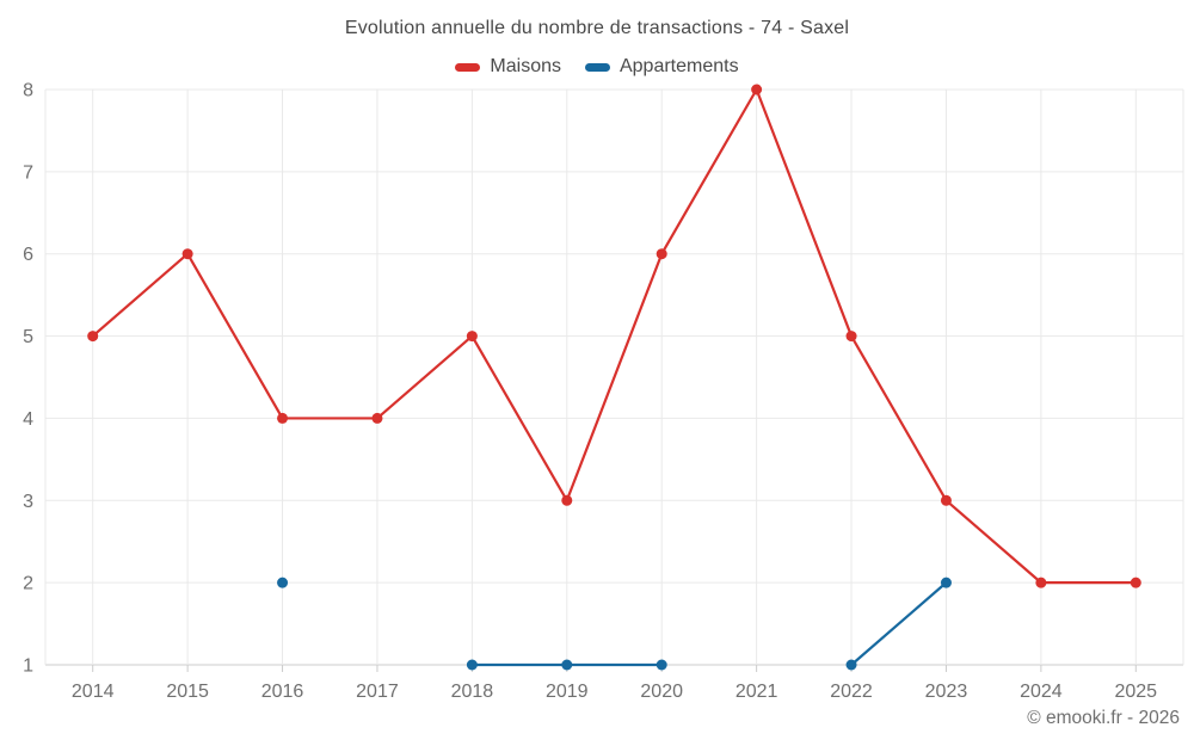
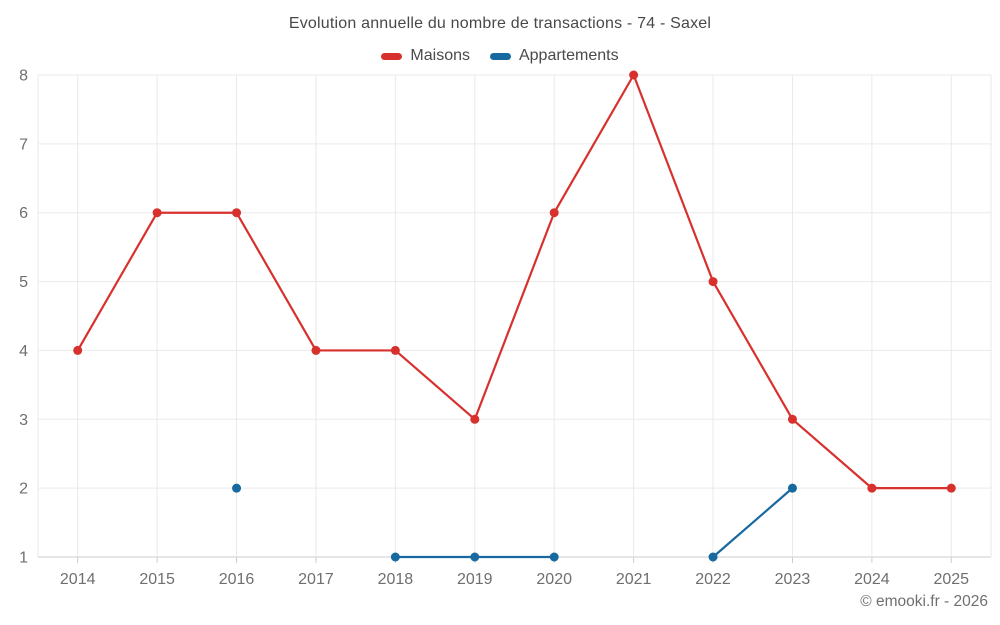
Maisons/2014: 5 -> 4
Maisons/2016: 4 -> 6
Maisons/2018: 5 -> 4
